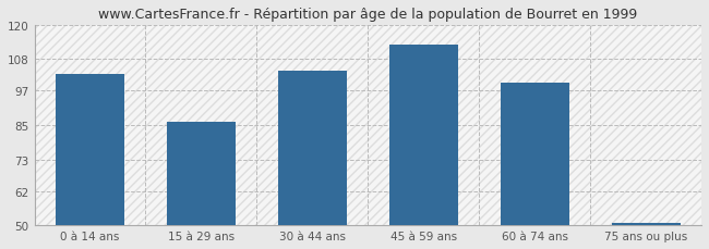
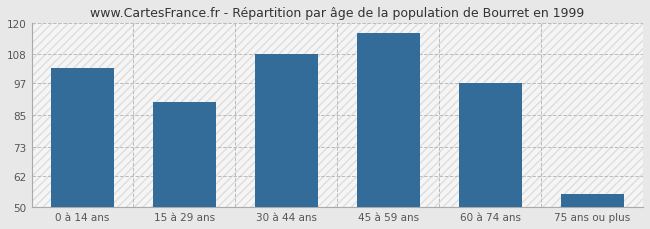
15 à 29 ans: 86 -> 90
30 à 44 ans: 104 -> 108
45 à 59 ans: 113 -> 116
60 à 74 ans: 100 -> 97
75 ans ou plus: 51 -> 55
